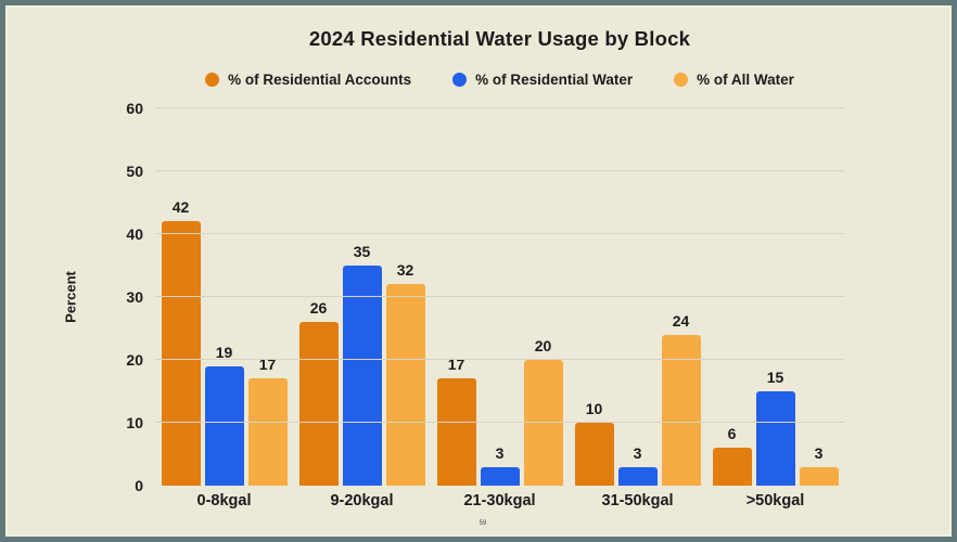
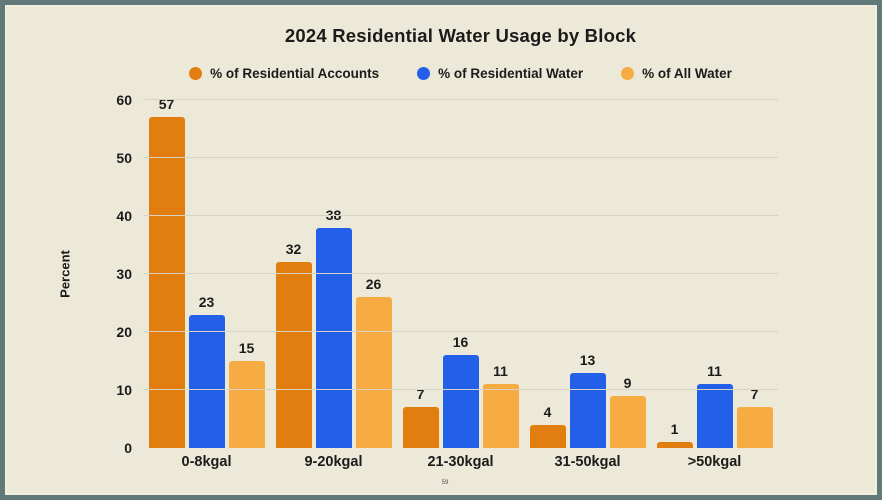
% of Residential Accounts/0-8kgal: 42 -> 57
% of Residential Water/0-8kgal: 19 -> 23
% of All Water/0-8kgal: 17 -> 15
% of Residential Accounts/9-20kgal: 26 -> 32
% of Residential Water/9-20kgal: 35 -> 38
% of All Water/9-20kgal: 32 -> 26
% of Residential Accounts/21-30kgal: 17 -> 7
% of Residential Water/21-30kgal: 3 -> 16
% of All Water/21-30kgal: 20 -> 11
% of Residential Accounts/31-50kgal: 10 -> 4
% of Residential Water/31-50kgal: 3 -> 13
% of All Water/31-50kgal: 24 -> 9
% of Residential Accounts/>50kgal: 6 -> 1
% of Residential Water/>50kgal: 15 -> 11
% of All Water/>50kgal: 3 -> 7
